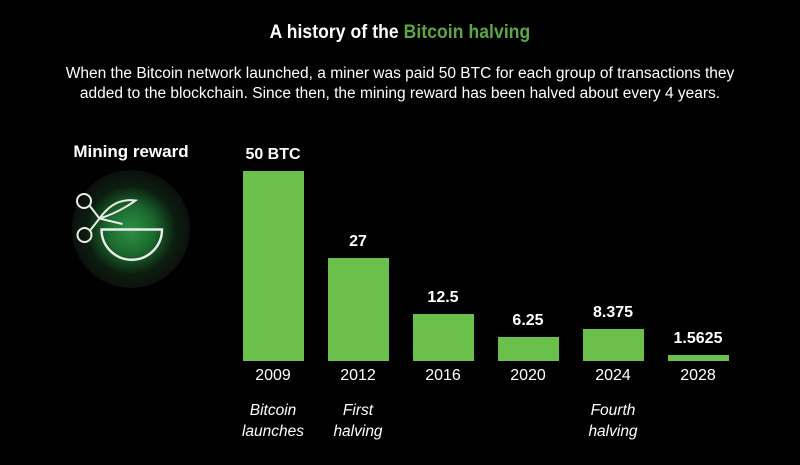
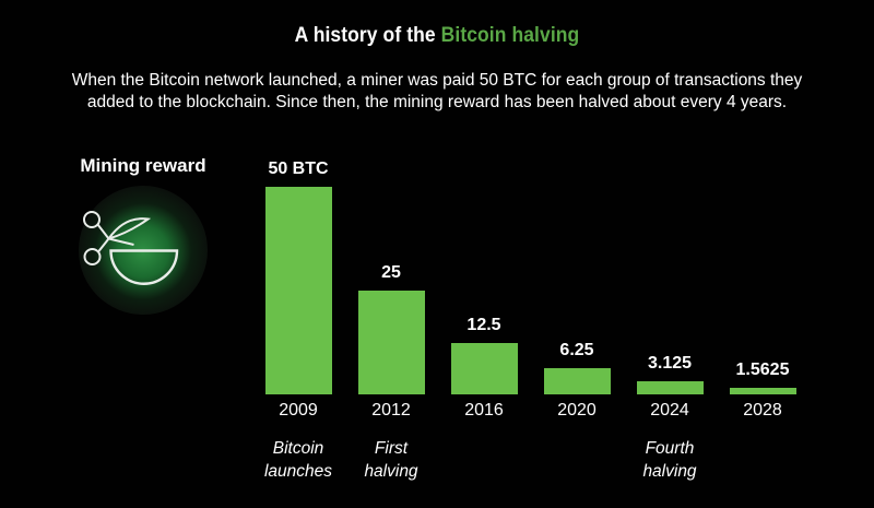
2012: 27 -> 25
2024: 8.375 -> 3.125
